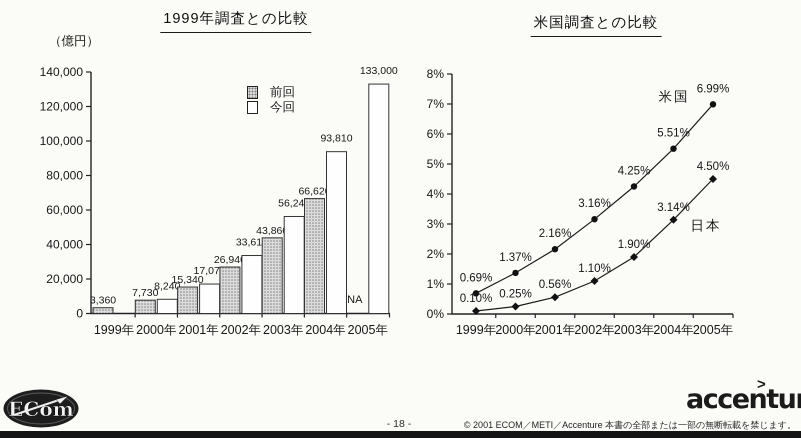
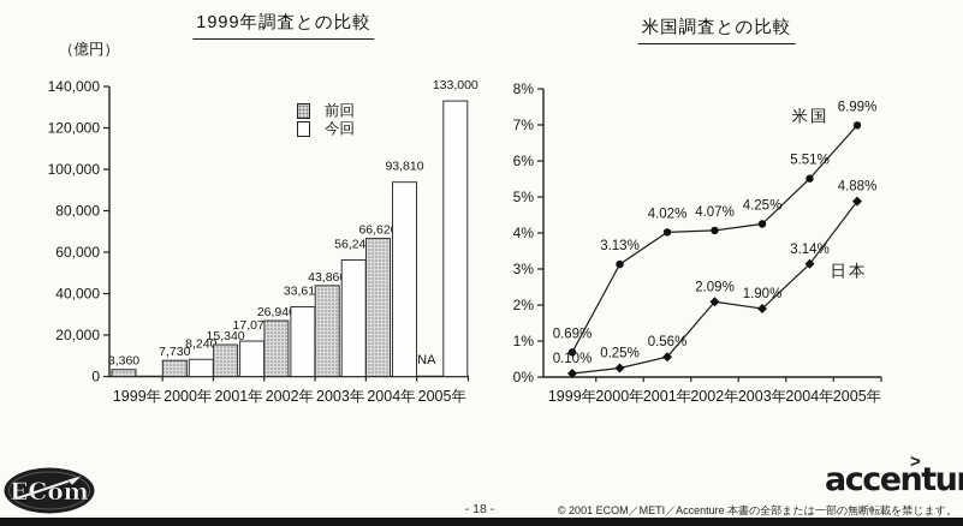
米国調査との比較/米国/2000年: 1.37% -> 3.13%
米国調査との比較/米国/2001年: 2.16% -> 4.02%
米国調査との比較/米国/2002年: 3.16% -> 4.07%
米国調査との比較/日本/2002年: 1.10% -> 2.09%
米国調査との比較/日本/2005年: 4.50% -> 4.88%
